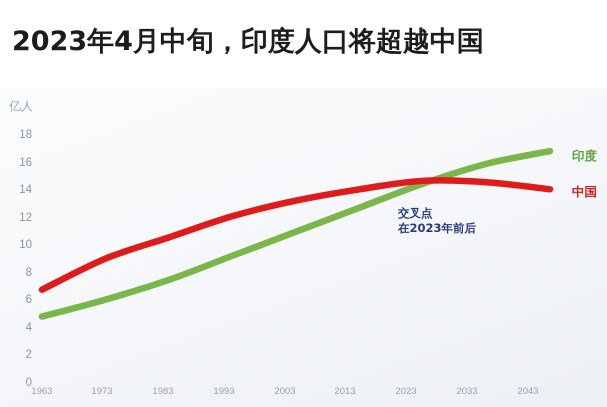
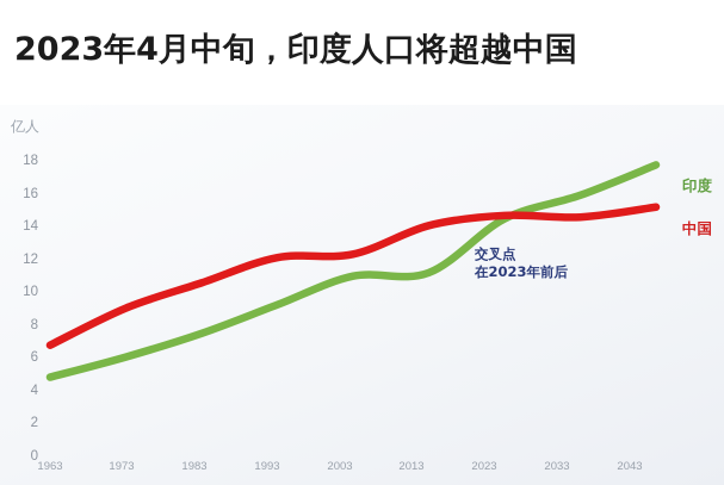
中国/2003: 12.9 -> 12.0
印度/2013: 12.4 -> 10.9
中国/2043: 13.7 -> 14.8
印度/2043: 16.4 -> 17.3
